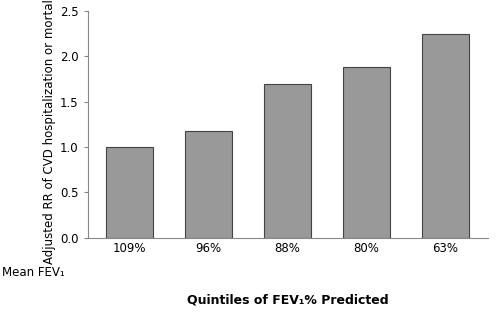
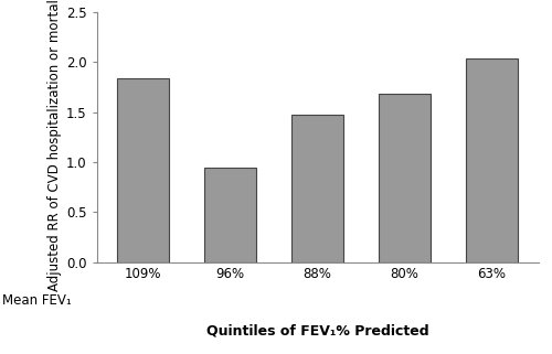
109%: 1.00 -> 1.84
96%: 1.18 -> 0.94
88%: 1.70 -> 1.48
80%: 1.88 -> 1.68
63%: 2.25 -> 2.04
